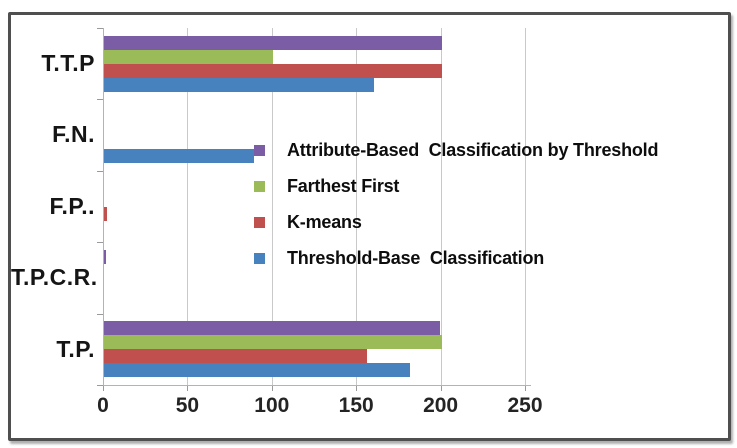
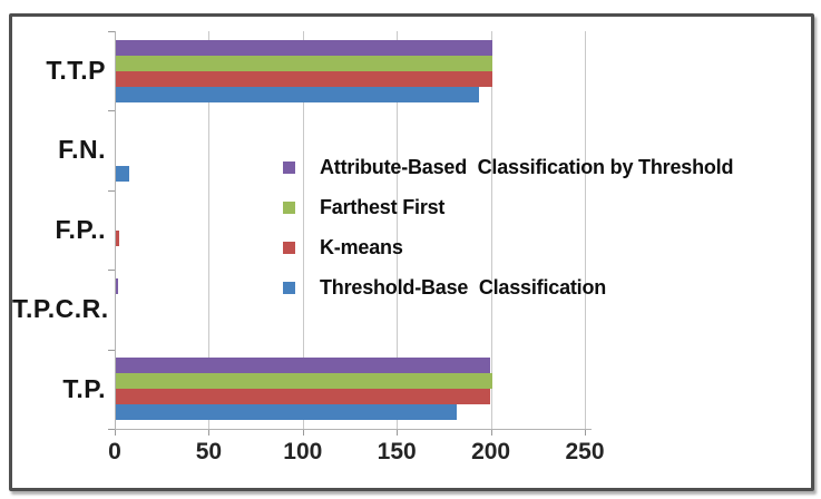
Farthest First/T.T.P: 100 -> 200
Threshold-Base Classification/T.T.P: 160 -> 193
Threshold-Base Classification/F.N.: 89 -> 7
K-means/T.P.: 156 -> 199
